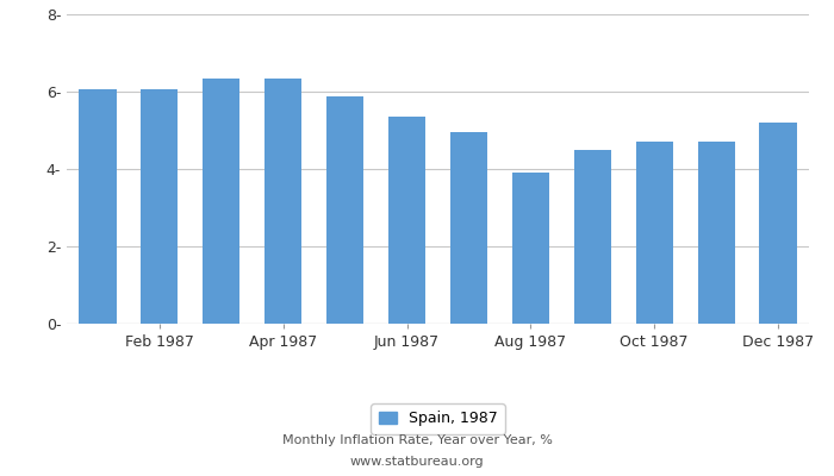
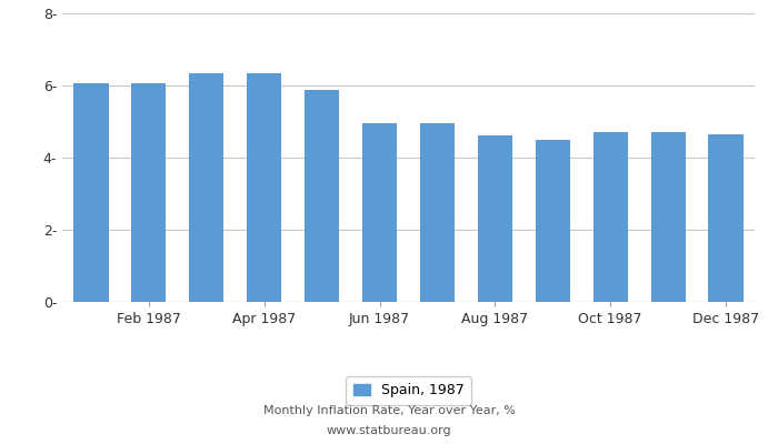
Jun 1987: 5.35- -> 4.96-
Aug 1987: 3.90- -> 4.61-
Dec 1987: 5.20- -> 4.66-
